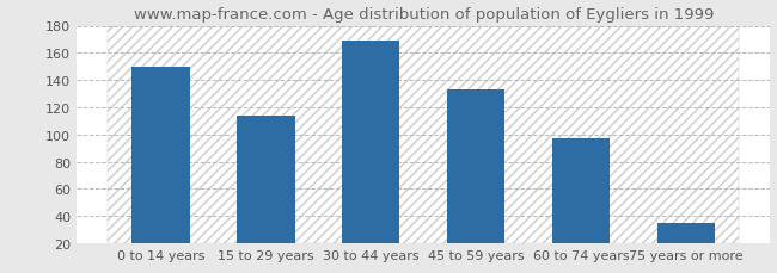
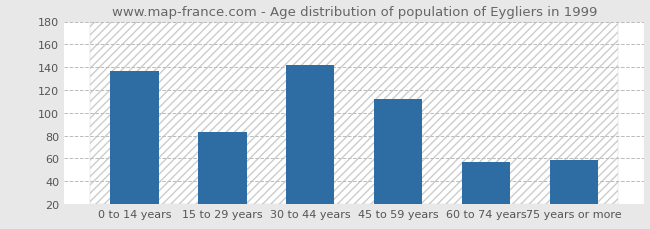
0 to 14 years: 150 -> 137
15 to 29 years: 114 -> 83
30 to 44 years: 169 -> 142
45 to 59 years: 133 -> 112
60 to 74 years: 97 -> 57
75 years or more: 35 -> 59
